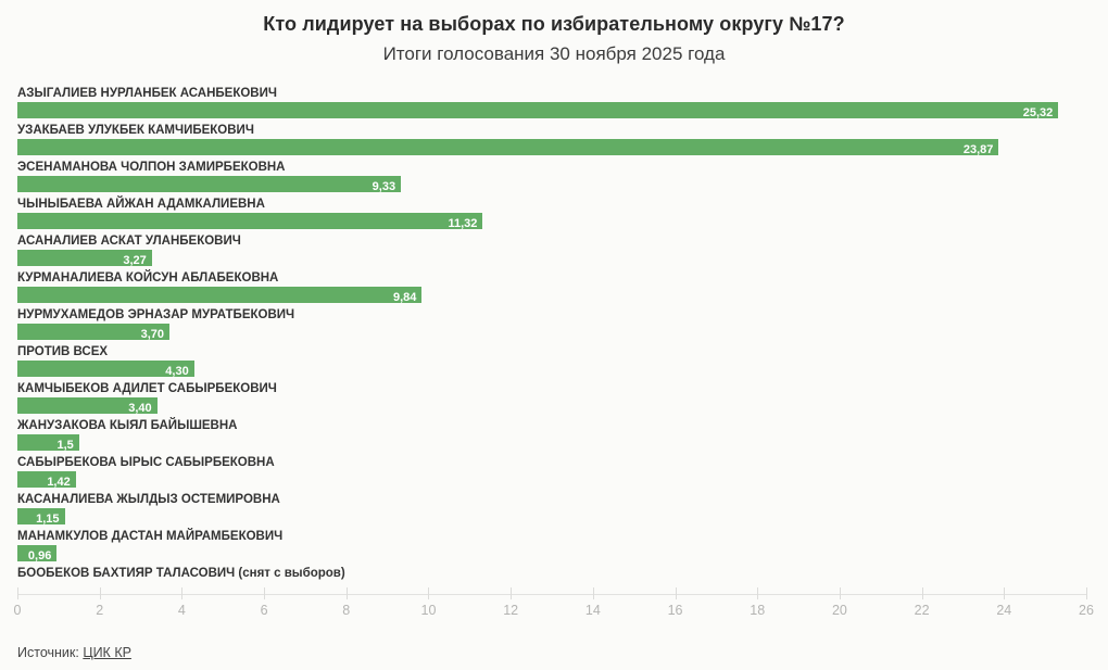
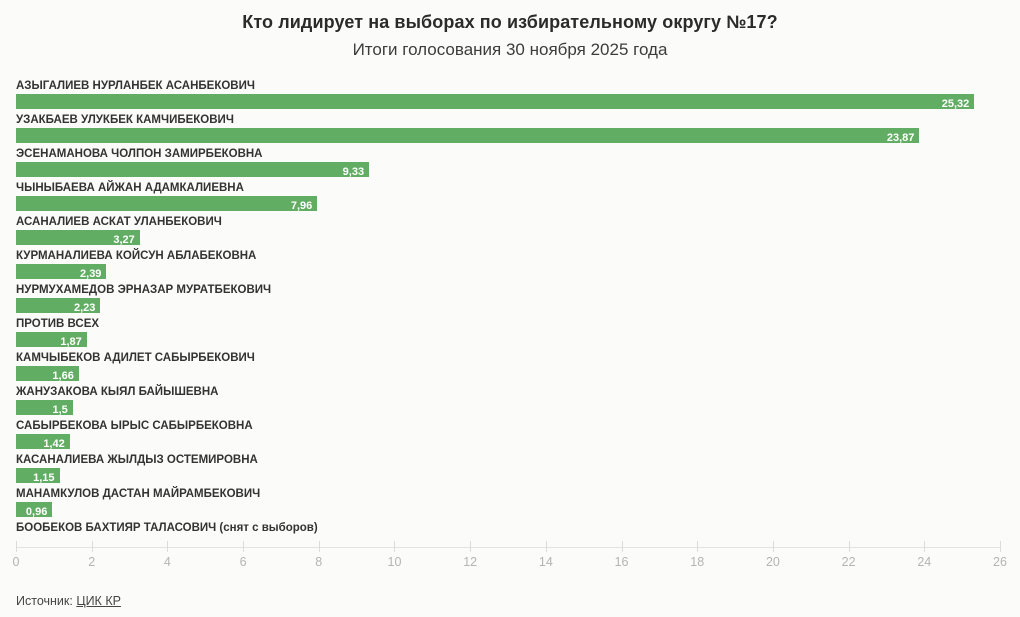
ЧЫНЫБАЕВА АЙЖАН АДАМКАЛИЕВНА: 11,32 -> 7,96
КУРМАНАЛИЕВА КОЙСУН АБЛАБЕКОВНА: 9,84 -> 2,39
НУРМУХАМЕДОВ ЭРНАЗАР МУРАТБЕКОВИЧ: 3,70 -> 2,23
ПРОТИВ ВСЕХ: 4,30 -> 1,87
КАМЧЫБЕКОВ АДИЛЕТ САБЫРБЕКОВИЧ: 3,40 -> 1,66
